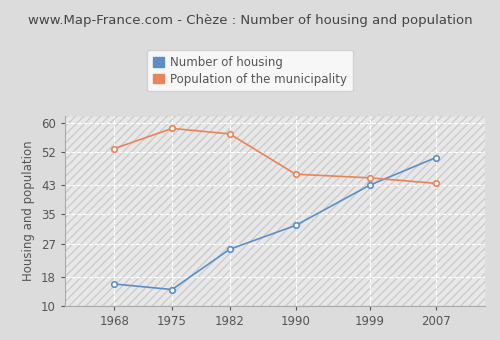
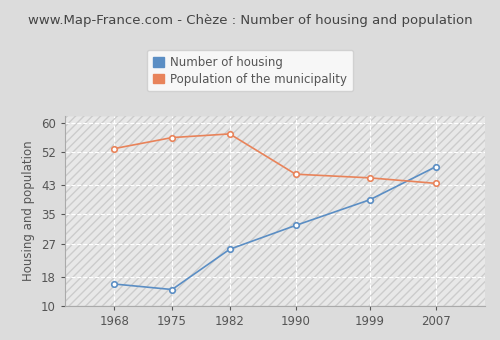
Population of the municipality/1975: 58.5 -> 56.0
Number of housing/1999: 43.0 -> 39.0
Number of housing/2007: 50.5 -> 48.0
